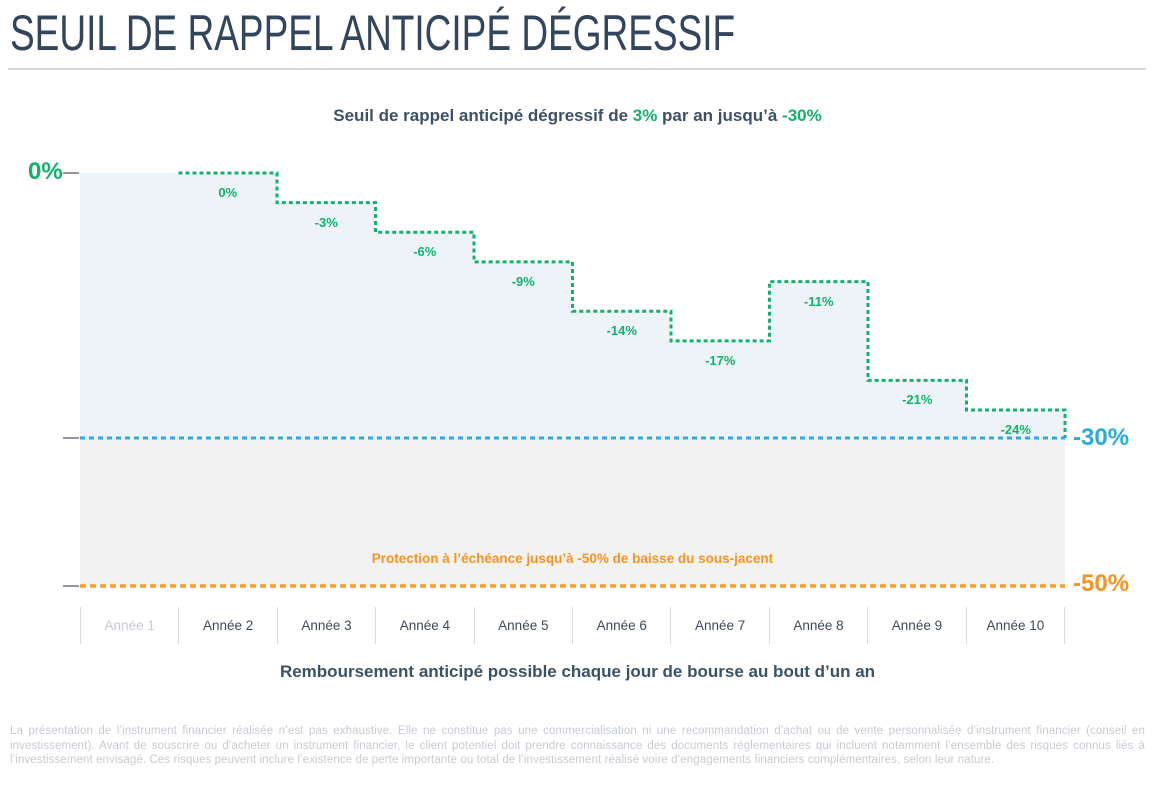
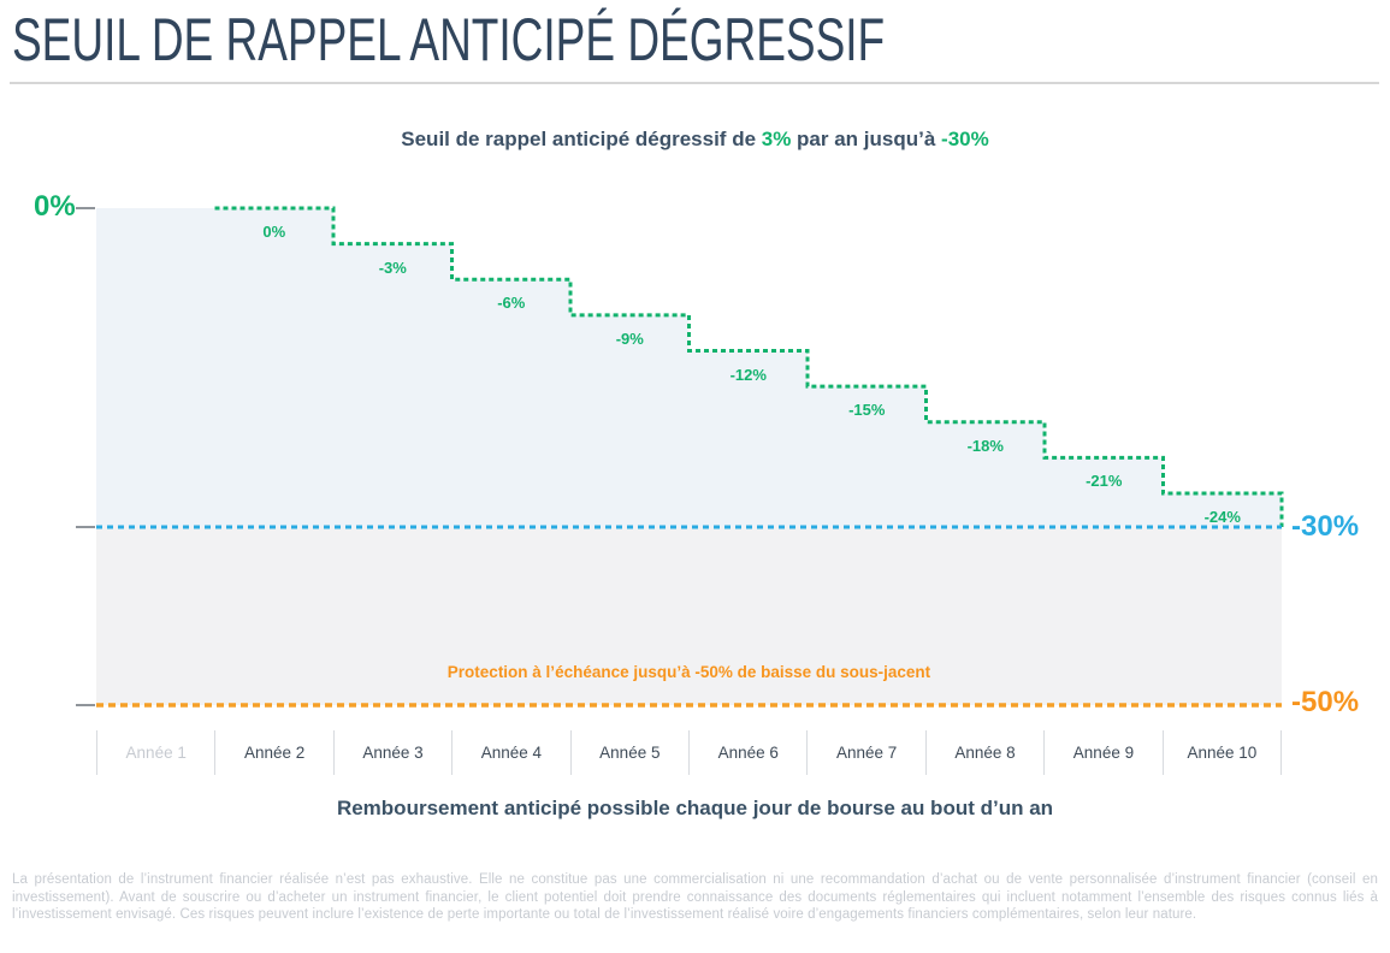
Année 6: -14% -> -12%
Année 7: -17% -> -15%
Année 8: -11% -> -18%
